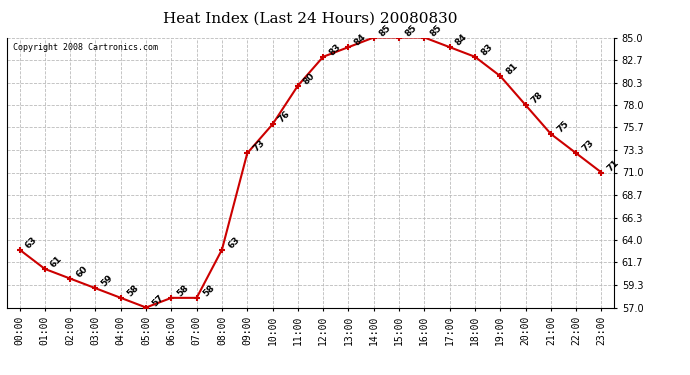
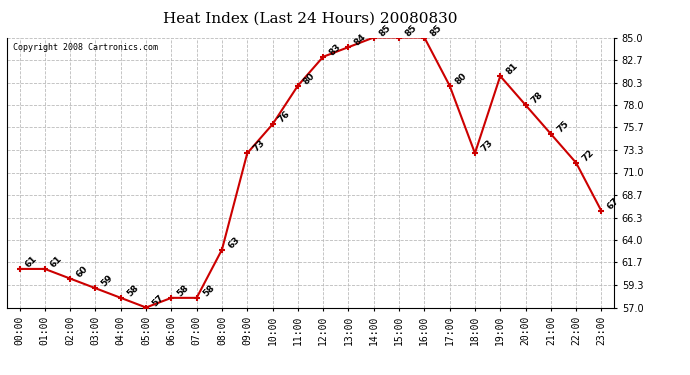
00:00: 63 -> 61
17:00: 84 -> 80
18:00: 83 -> 73
22:00: 73 -> 72
23:00: 71 -> 67
